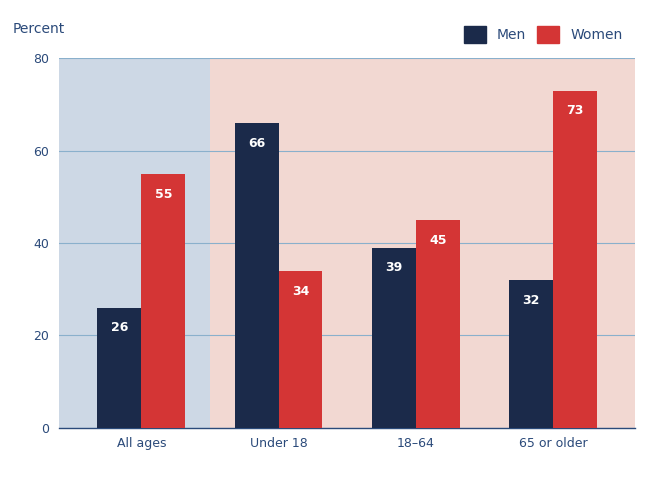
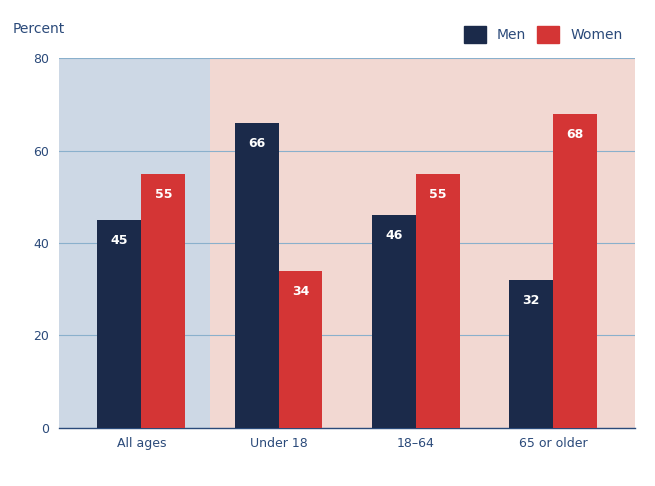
Men/All ages: 26 -> 45
Men/18–64: 39 -> 46
Women/18–64: 45 -> 55
Women/65 or older: 73 -> 68
